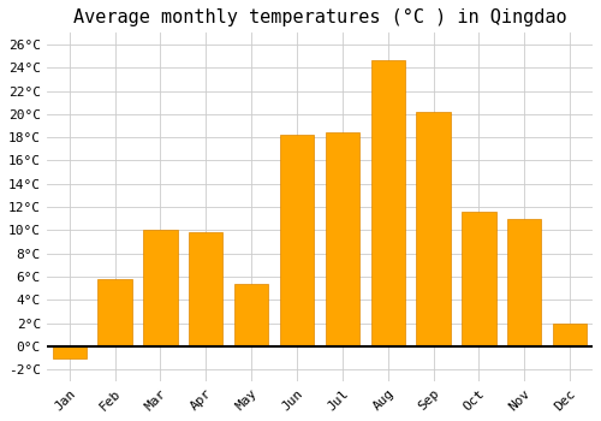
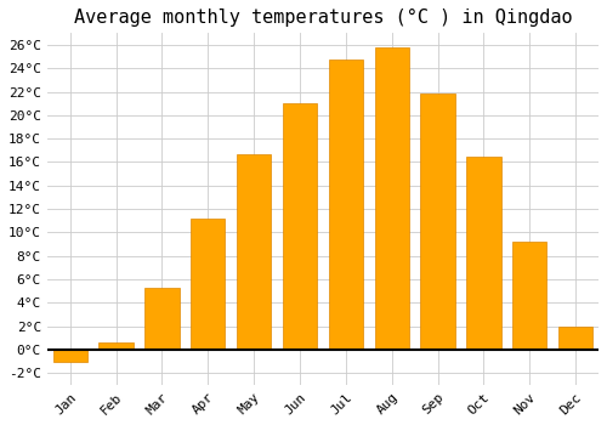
Feb: 5.8°C -> 0.6°C
Mar: 10.0°C -> 5.3°C
Apr: 9.8°C -> 11.2°C
May: 5.4°C -> 16.7°C
Jun: 18.2°C -> 21.0°C
Jul: 18.4°C -> 24.7°C
Aug: 24.6°C -> 25.8°C
Sep: 20.2°C -> 21.8°C
Oct: 11.6°C -> 16.5°C
Nov: 11.0°C -> 9.2°C
